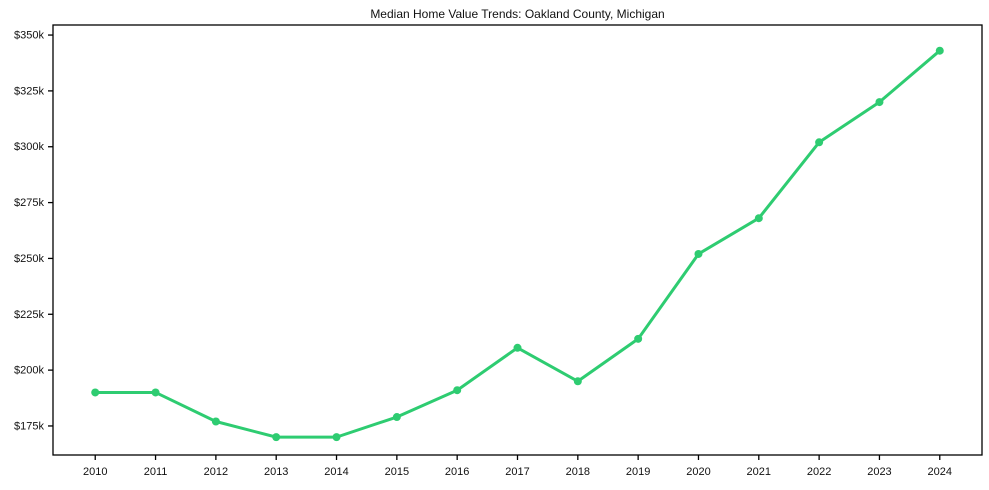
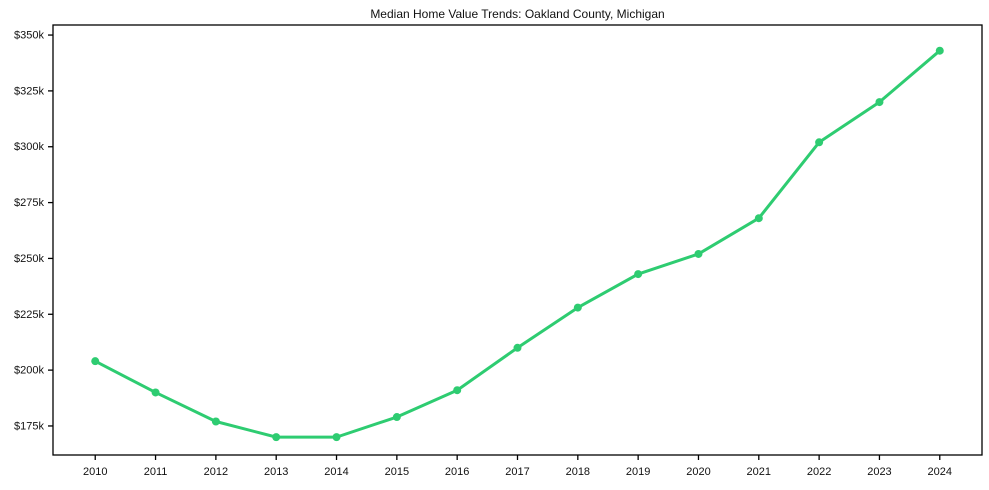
2010: $190k -> $204k
2018: $195k -> $228k
2019: $214k -> $243k
